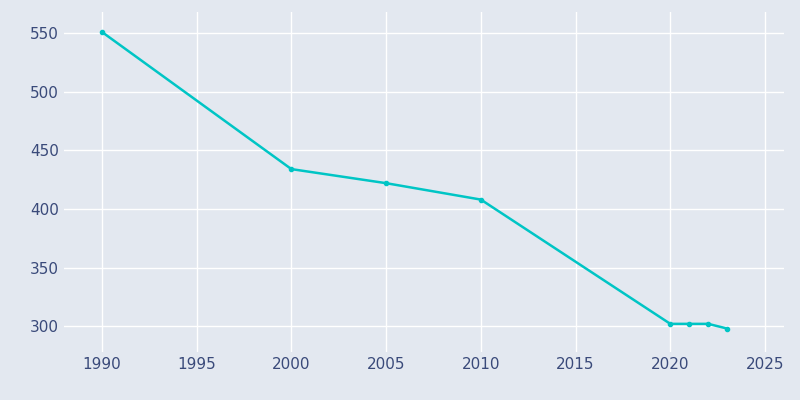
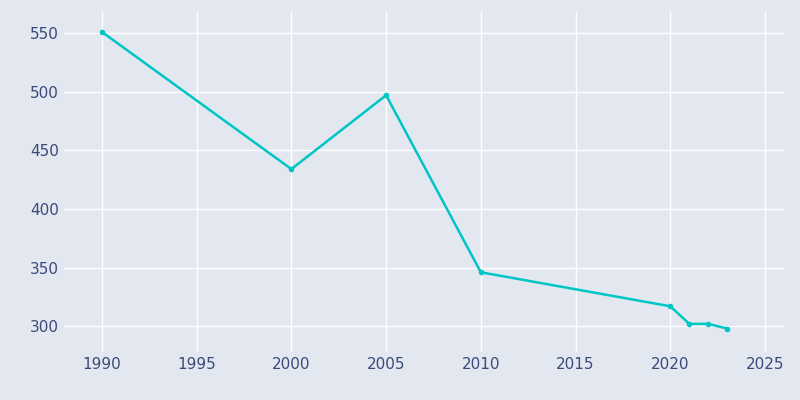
2005: 422 -> 497
2010: 408 -> 346
2020: 302 -> 317
